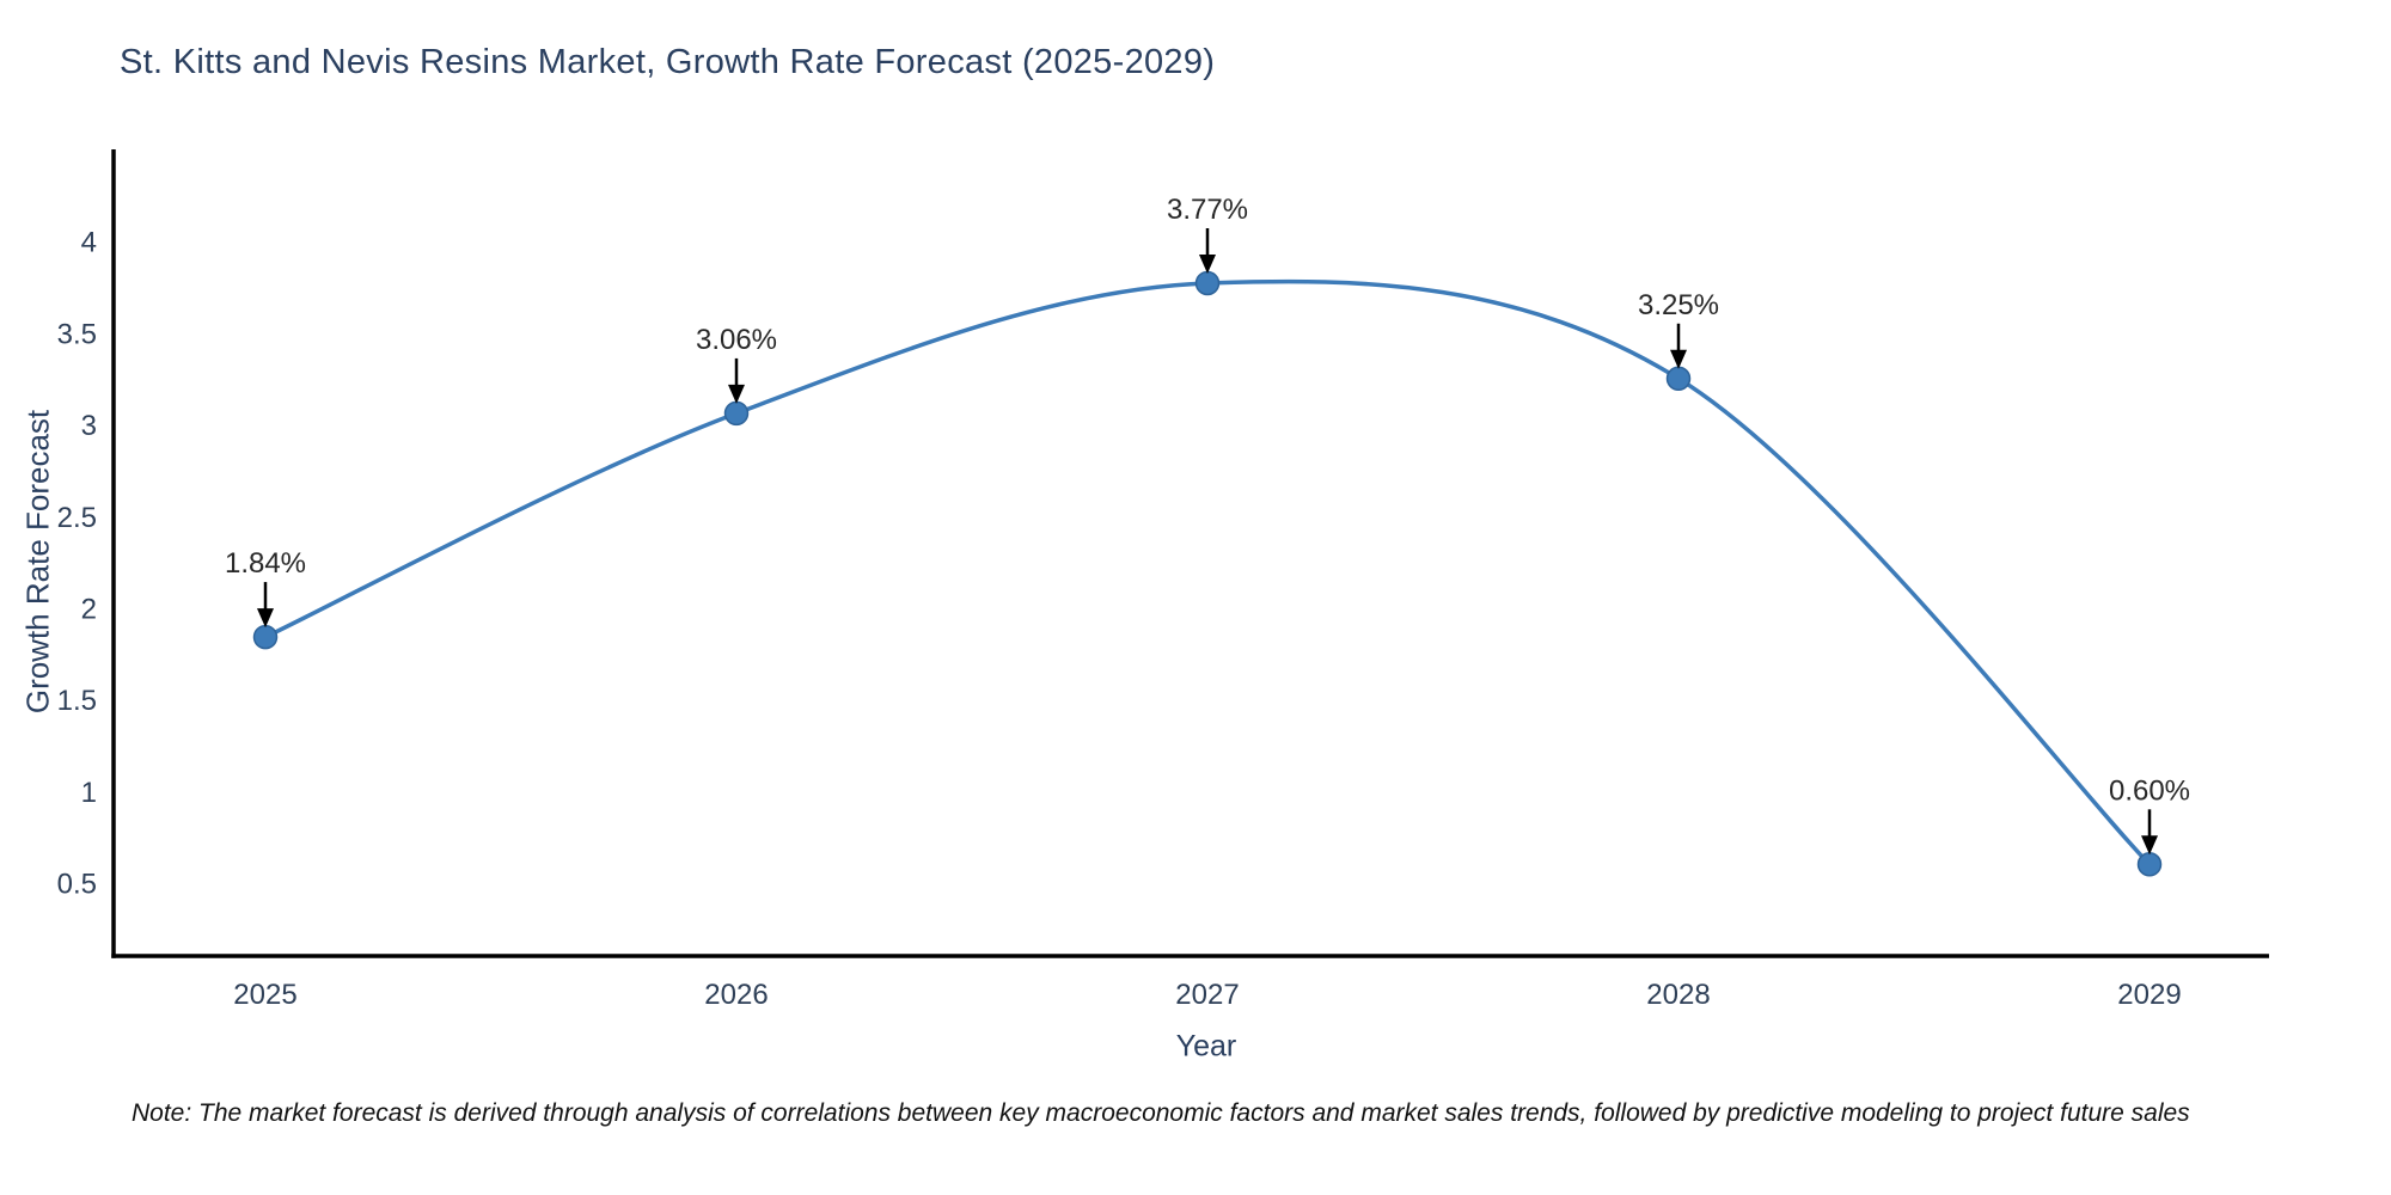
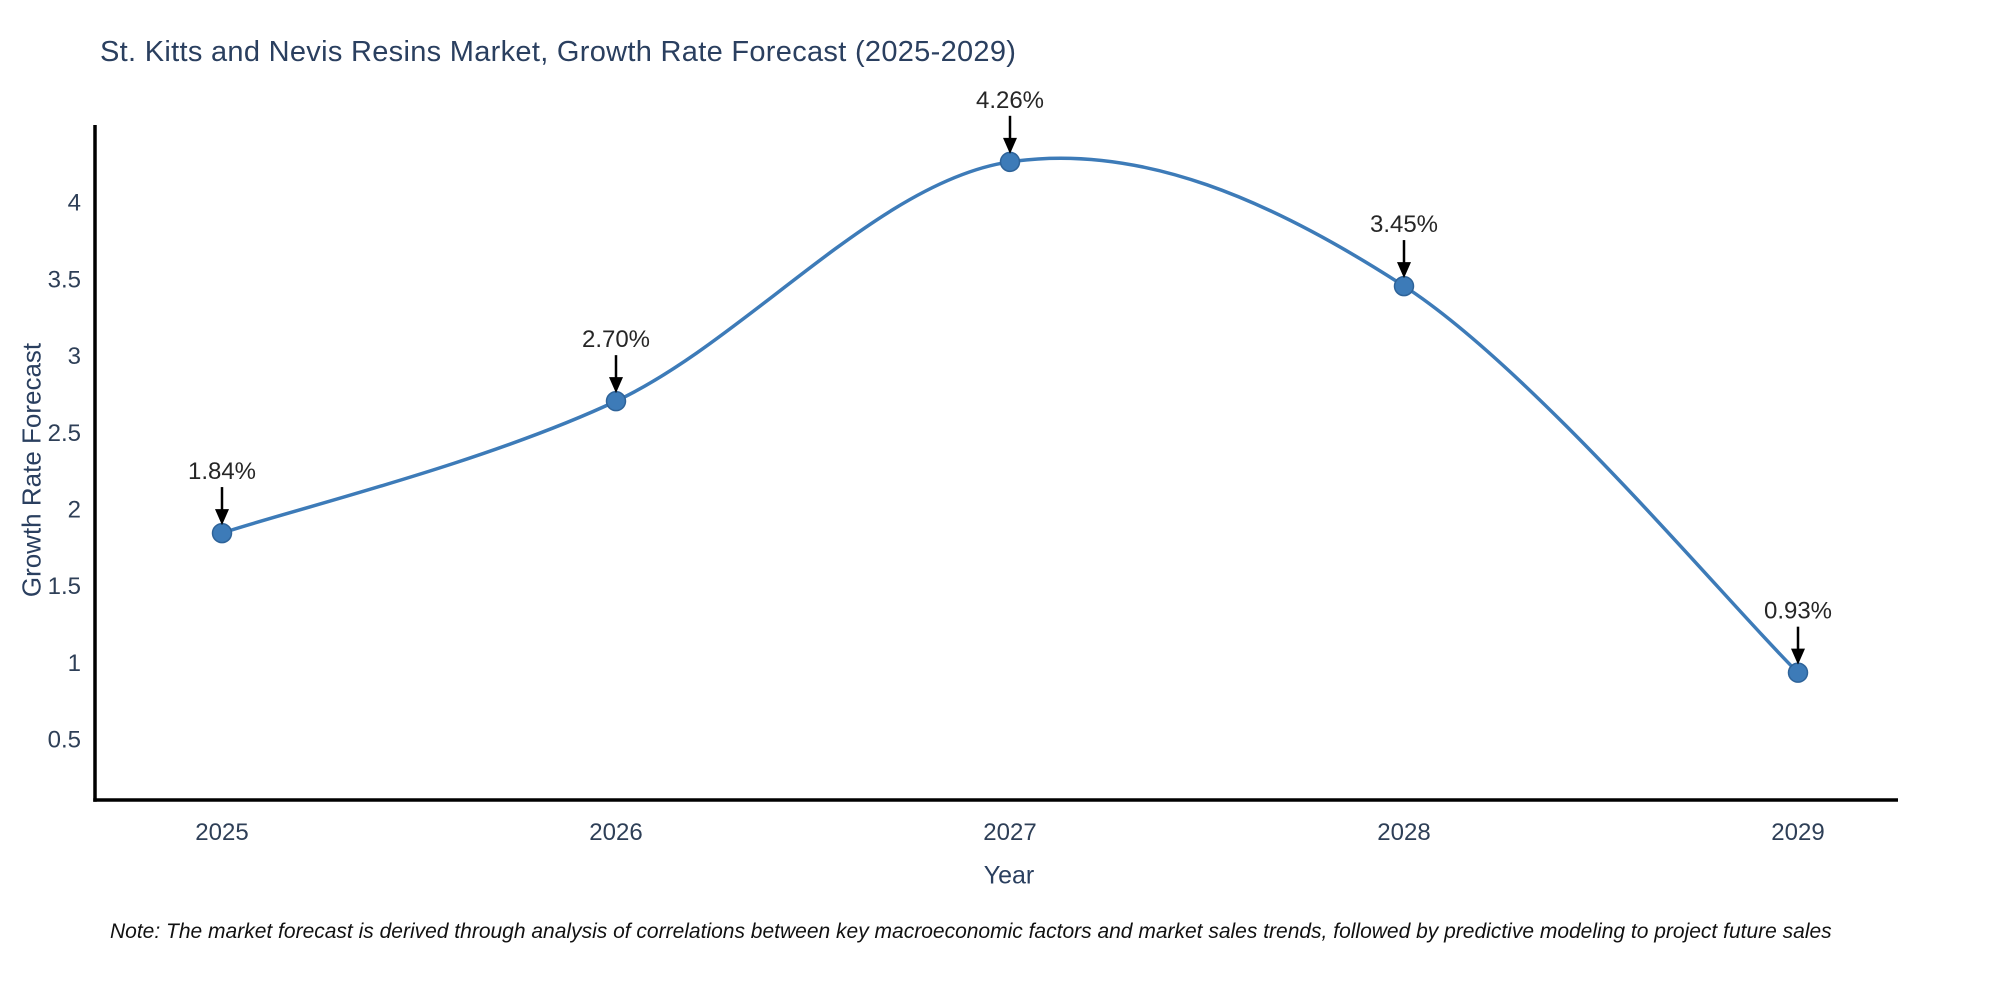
2026: 3.06% -> 2.70%
2027: 3.77% -> 4.26%
2028: 3.25% -> 3.45%
2029: 0.60% -> 0.93%
